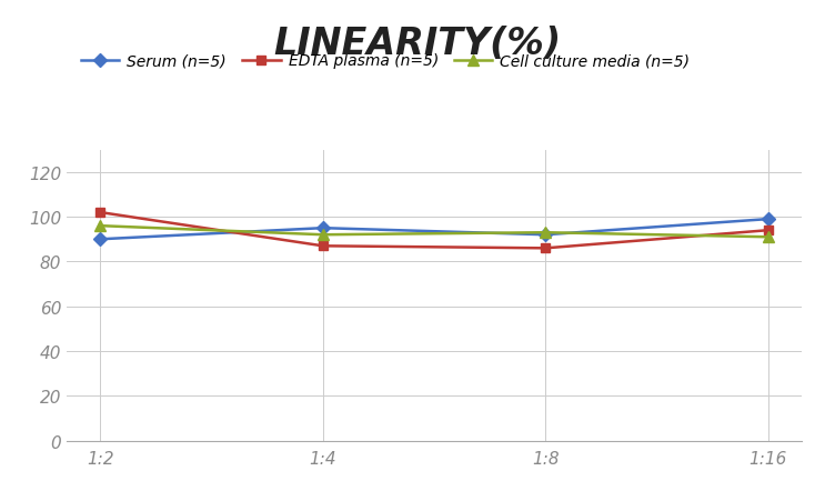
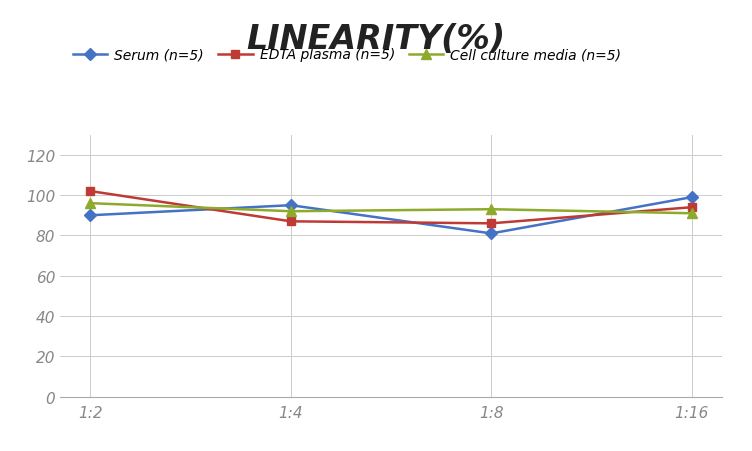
Serum (n=5)/1:8: 92 -> 81
